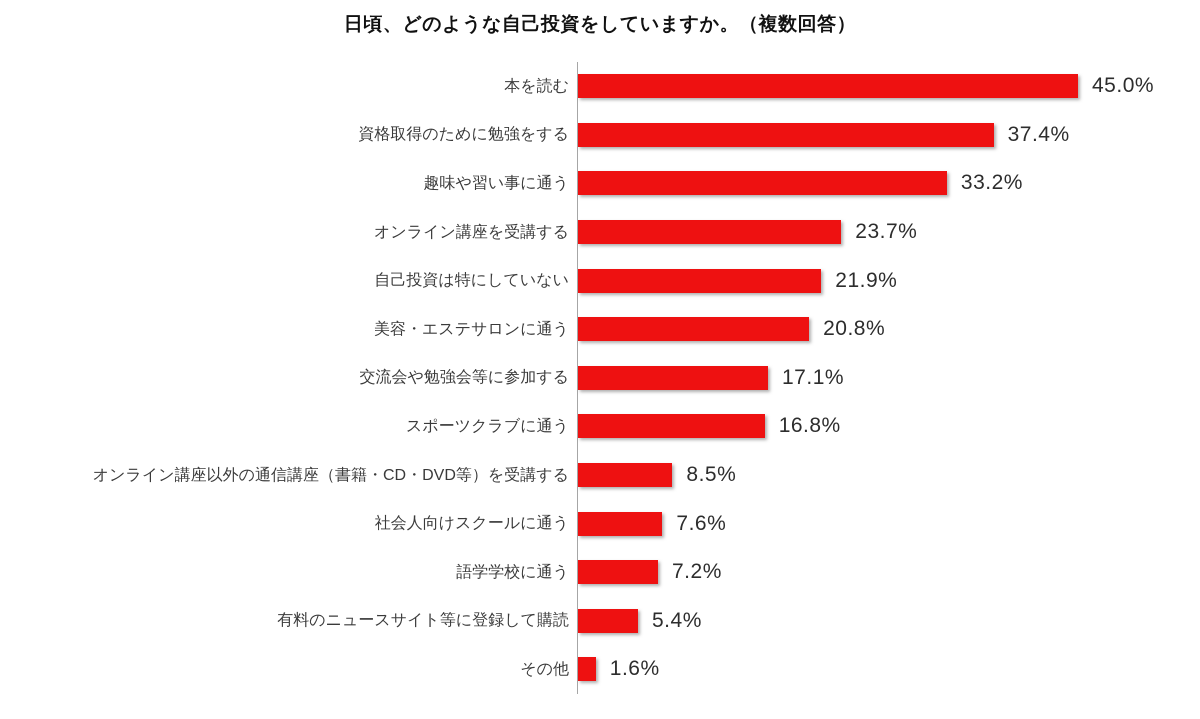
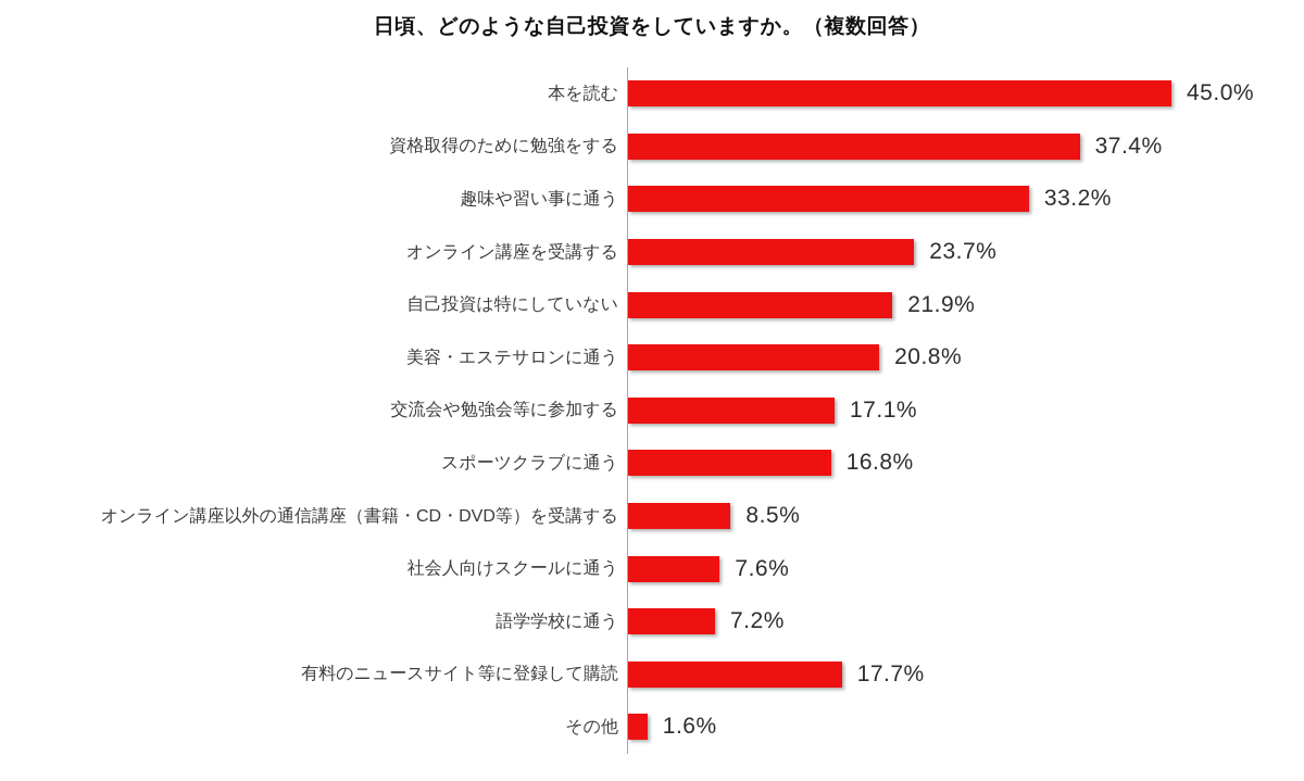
有料のニュースサイト等に登録して購読: 5.4% -> 17.7%
